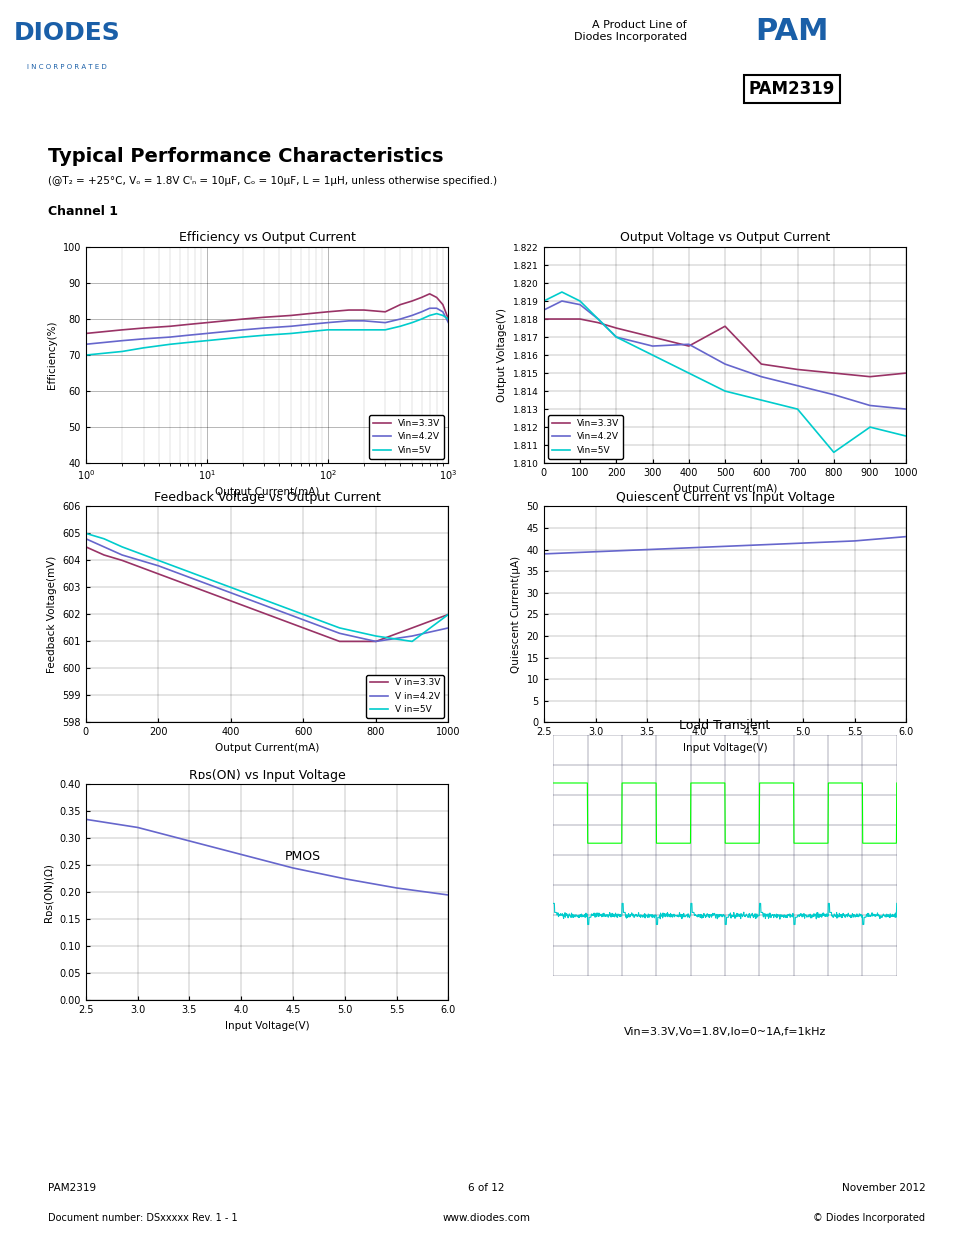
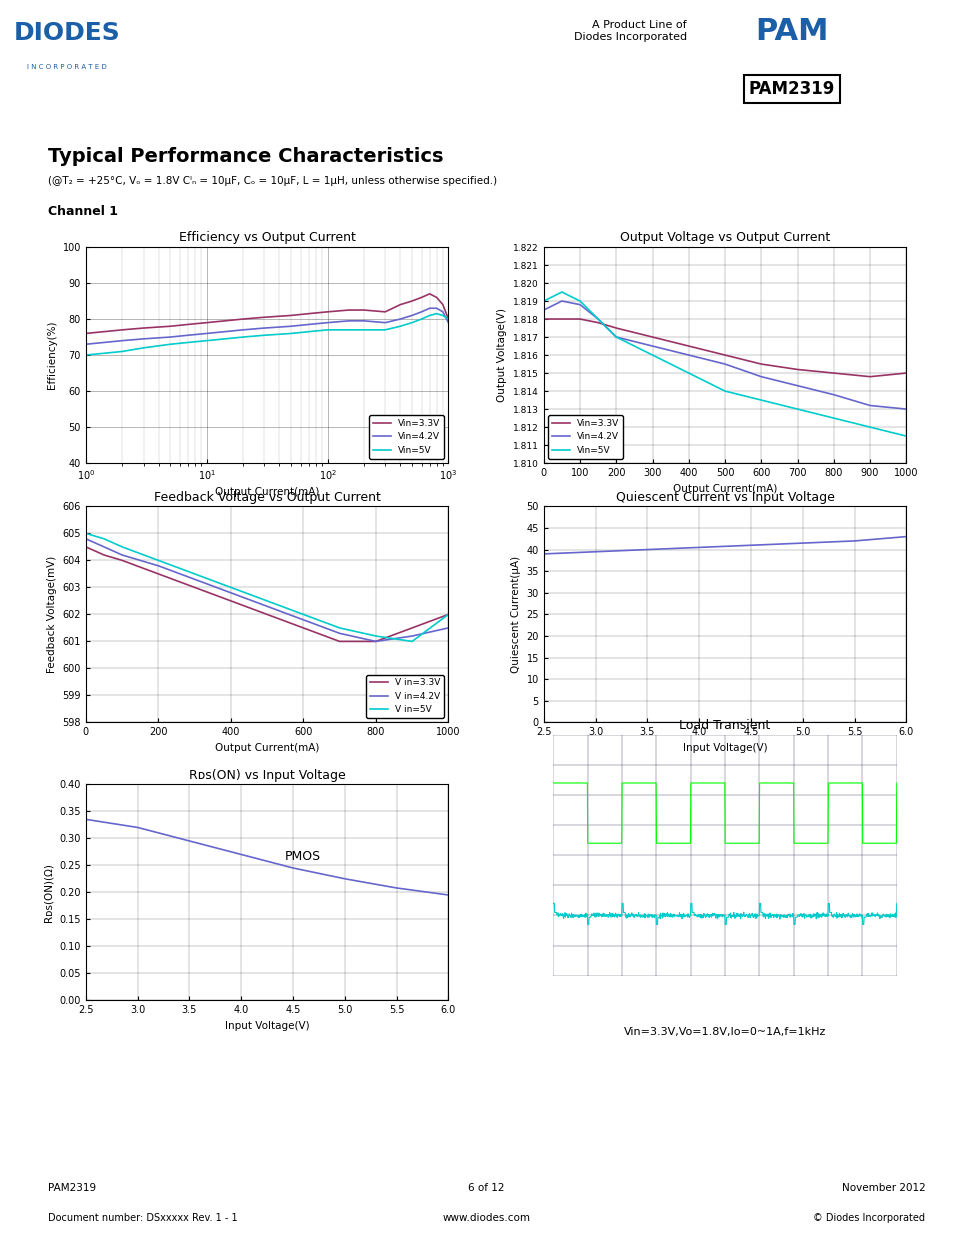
Output Voltage vs Output Current/Vin=4.2V/400: 1.8166 -> 1.8160
Output Voltage vs Output Current/Vin=3.3V/500: 1.8176 -> 1.8160
Output Voltage vs Output Current/Vin=5V/800: 1.8106 -> 1.8125
